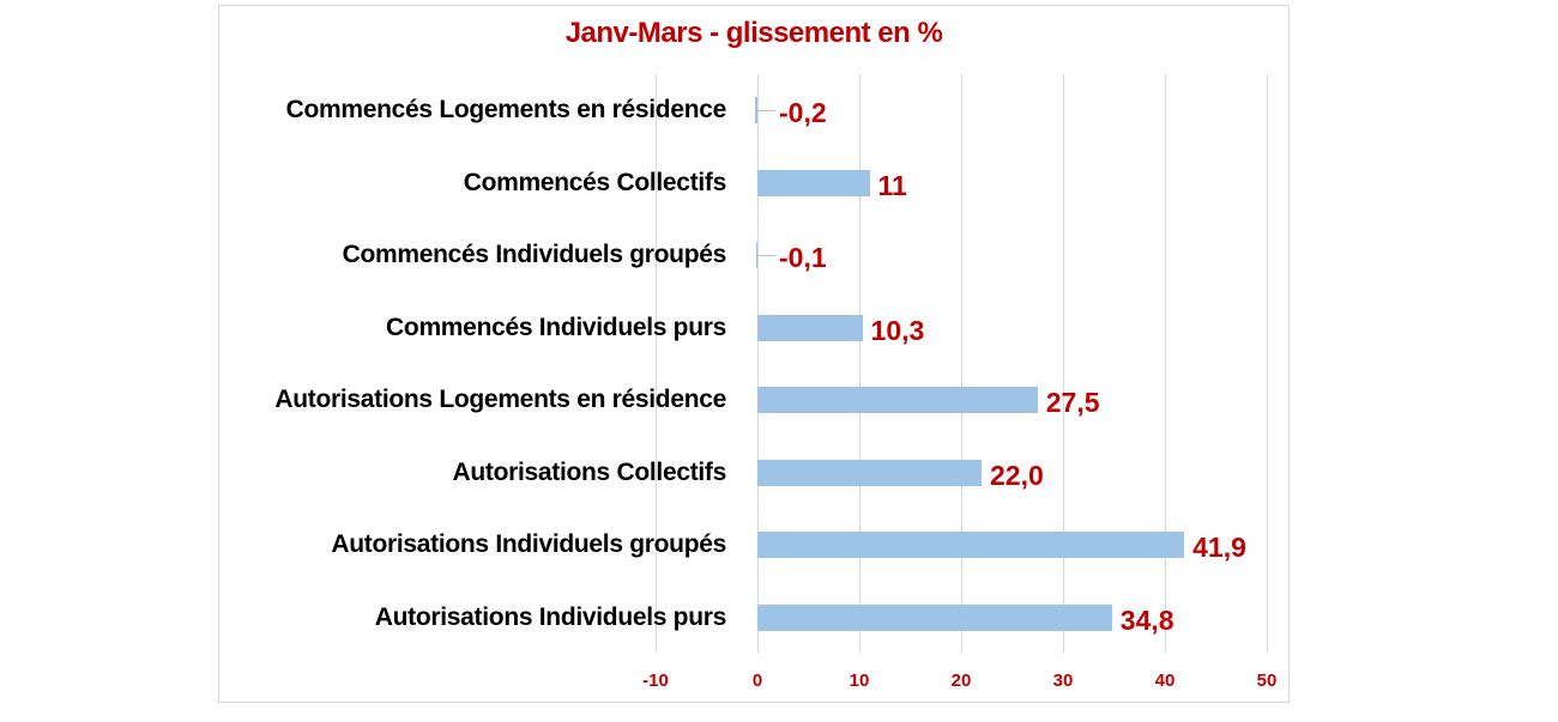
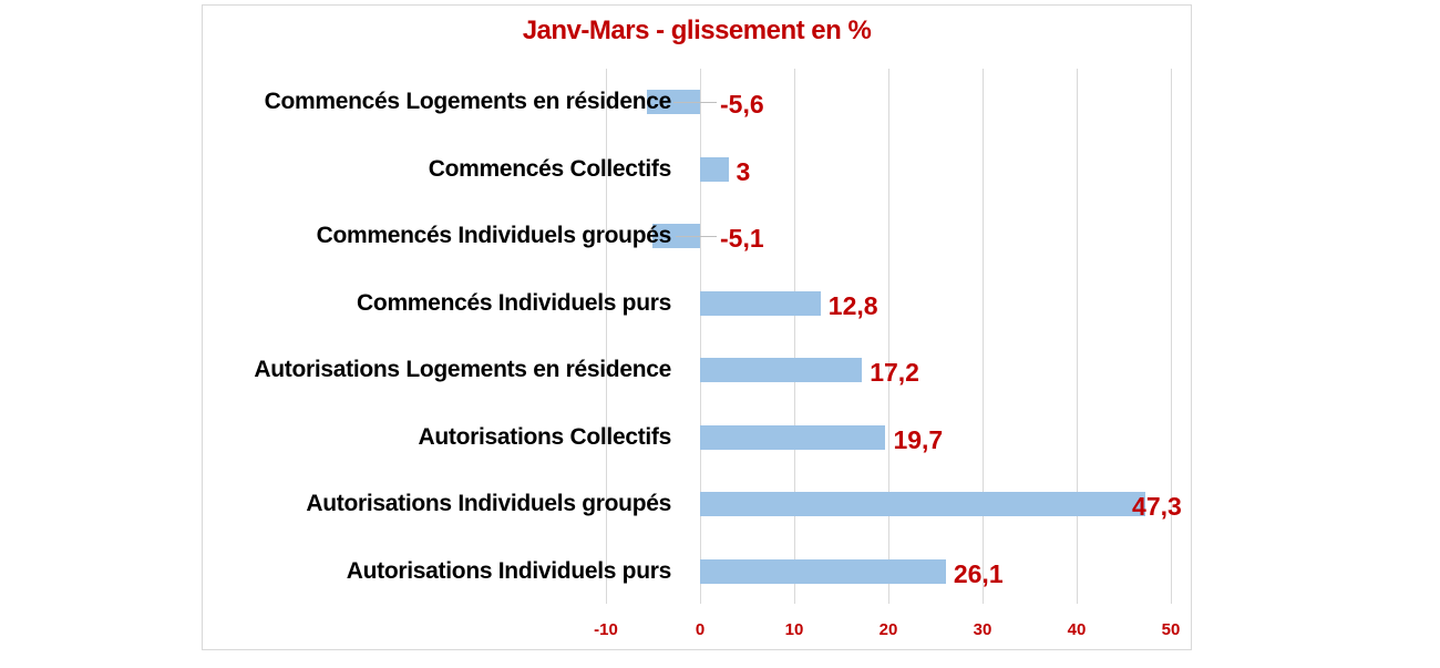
Commencés Logements en résidence: -0,2 -> -5,6
Commencés Collectifs: 11 -> 3
Commencés Individuels groupés: -0,1 -> -5,1
Commencés Individuels purs: 10,3 -> 12,8
Autorisations Logements en résidence: 27,5 -> 17,2
Autorisations Collectifs: 22,0 -> 19,7
Autorisations Individuels groupés: 41,9 -> 47,3
Autorisations Individuels purs: 34,8 -> 26,1
